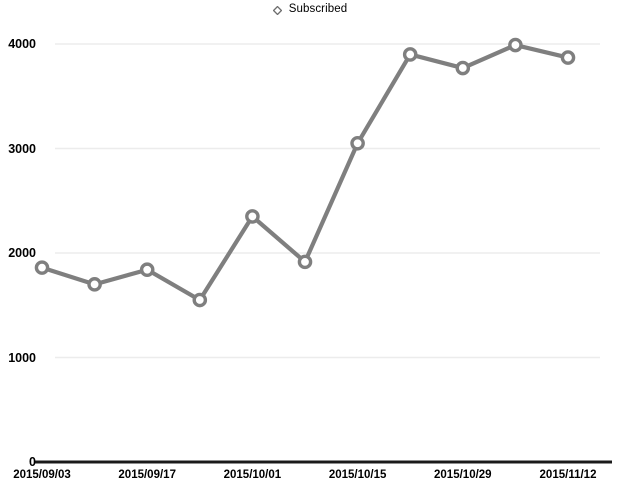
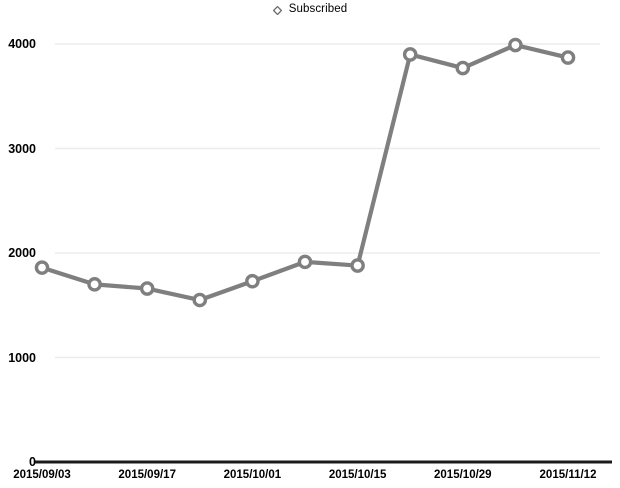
2015/09/17: 1840 -> 1660
2015/10/01: 2350 -> 1730
2015/10/15: 3050 -> 1880
